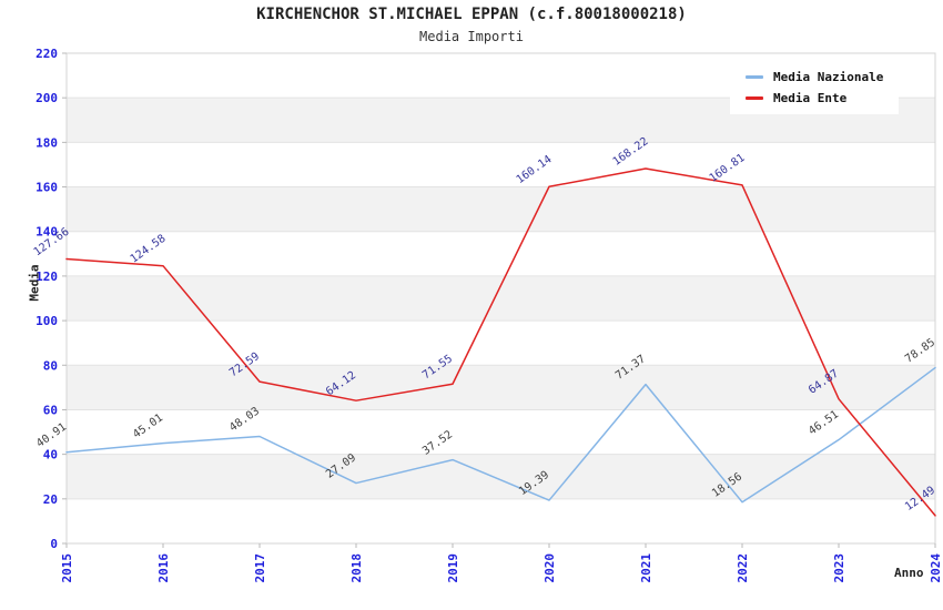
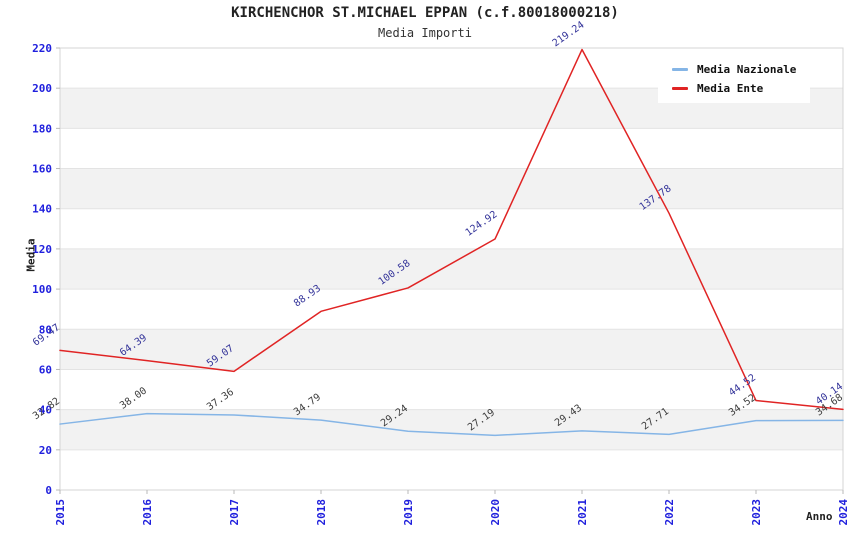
Media Nazionale/2015: 40.91 -> 32.82
Media Ente/2015: 127.66 -> 69.47
Media Nazionale/2016: 45.01 -> 38.00
Media Ente/2016: 124.58 -> 64.39
Media Nazionale/2017: 48.03 -> 37.36
Media Ente/2017: 72.59 -> 59.07
Media Nazionale/2018: 27.09 -> 34.79
Media Ente/2018: 64.12 -> 88.93
Media Nazionale/2019: 37.52 -> 29.24
Media Ente/2019: 71.55 -> 100.58
Media Nazionale/2020: 19.39 -> 27.19
Media Ente/2020: 160.14 -> 124.92
Media Nazionale/2021: 71.37 -> 29.43
Media Ente/2021: 168.22 -> 219.24
Media Nazionale/2022: 18.56 -> 27.71
Media Ente/2022: 160.81 -> 137.78
Media Nazionale/2023: 46.51 -> 34.52
Media Ente/2023: 64.87 -> 44.52
Media Nazionale/2024: 78.85 -> 34.68
Media Ente/2024: 12.49 -> 40.14
